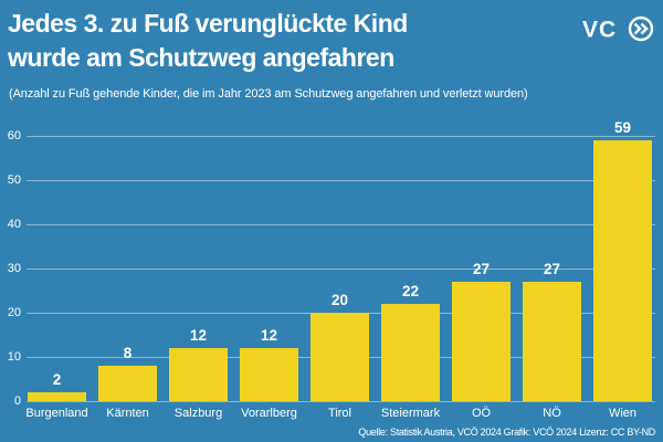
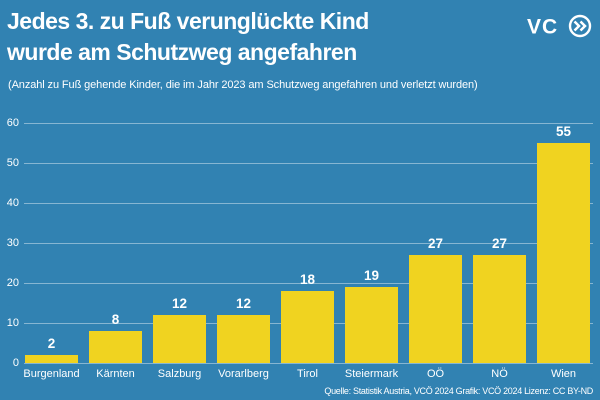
Tirol: 20 -> 18
Steiermark: 22 -> 19
Wien: 59 -> 55
